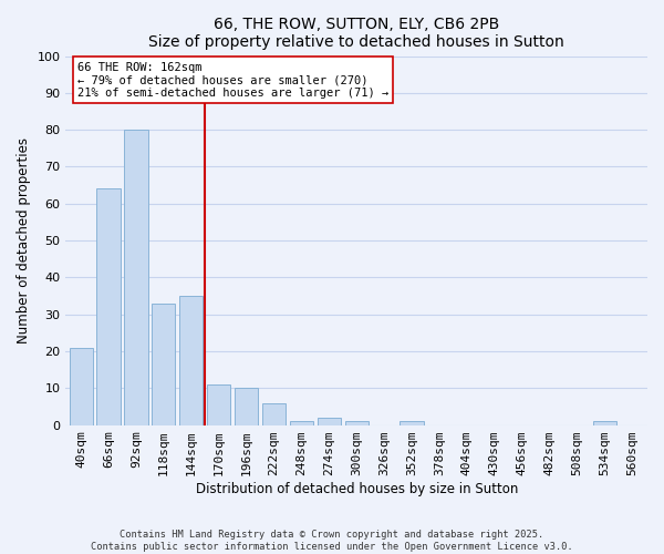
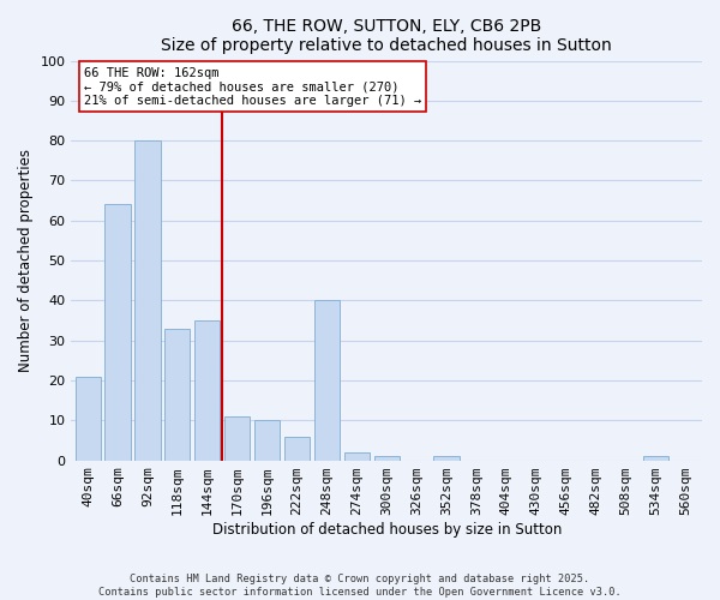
248sqm: 1 -> 40
